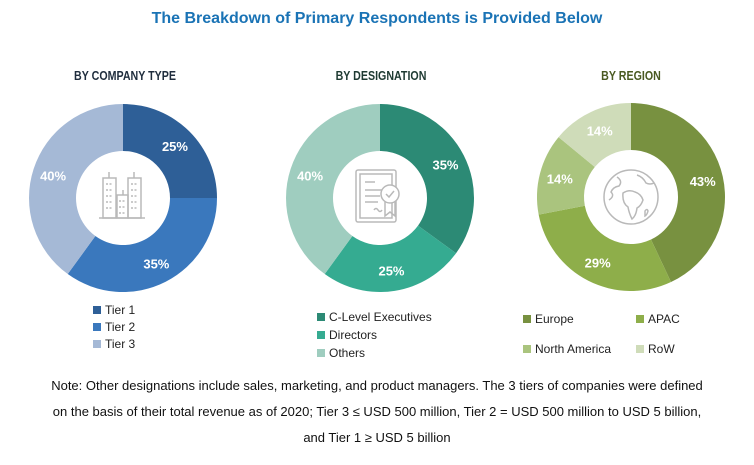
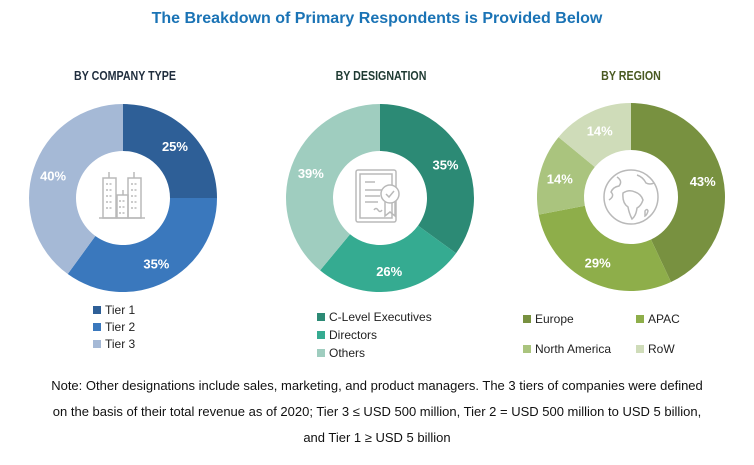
BY DESIGNATION/Directors: 25% -> 26%
BY DESIGNATION/Others: 40% -> 39%
